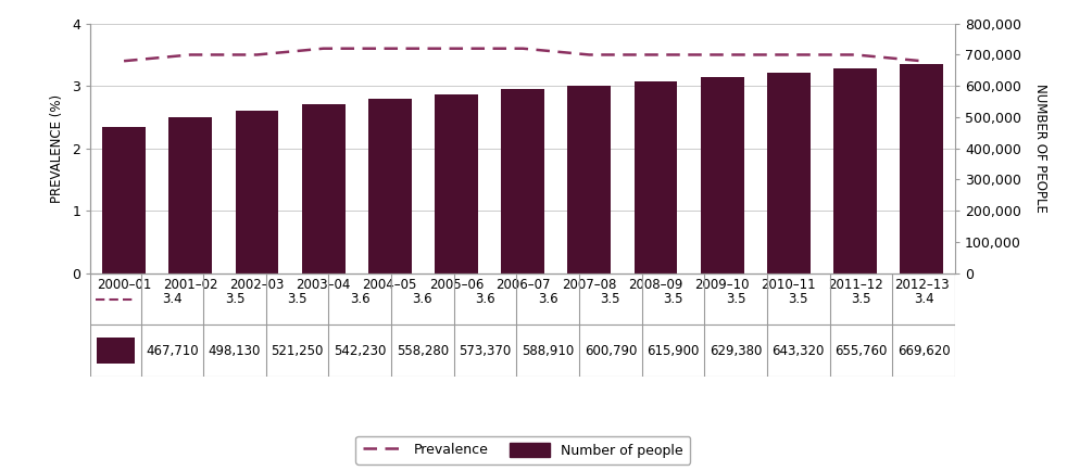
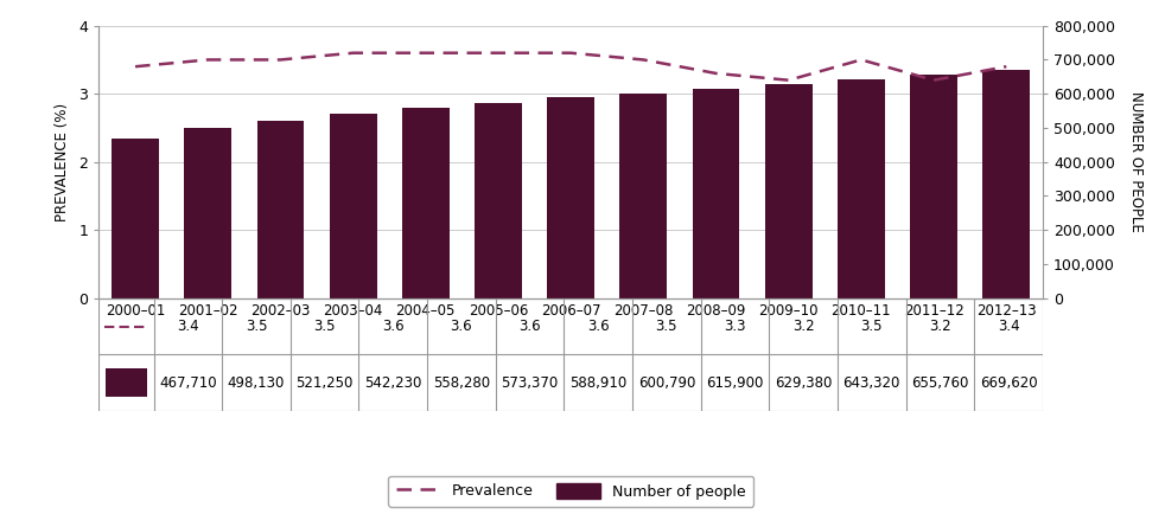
Prevalence/2008–09: 3.5 -> 3.3
Prevalence/2009–10: 3.5 -> 3.2
Prevalence/2011–12: 3.5 -> 3.2
